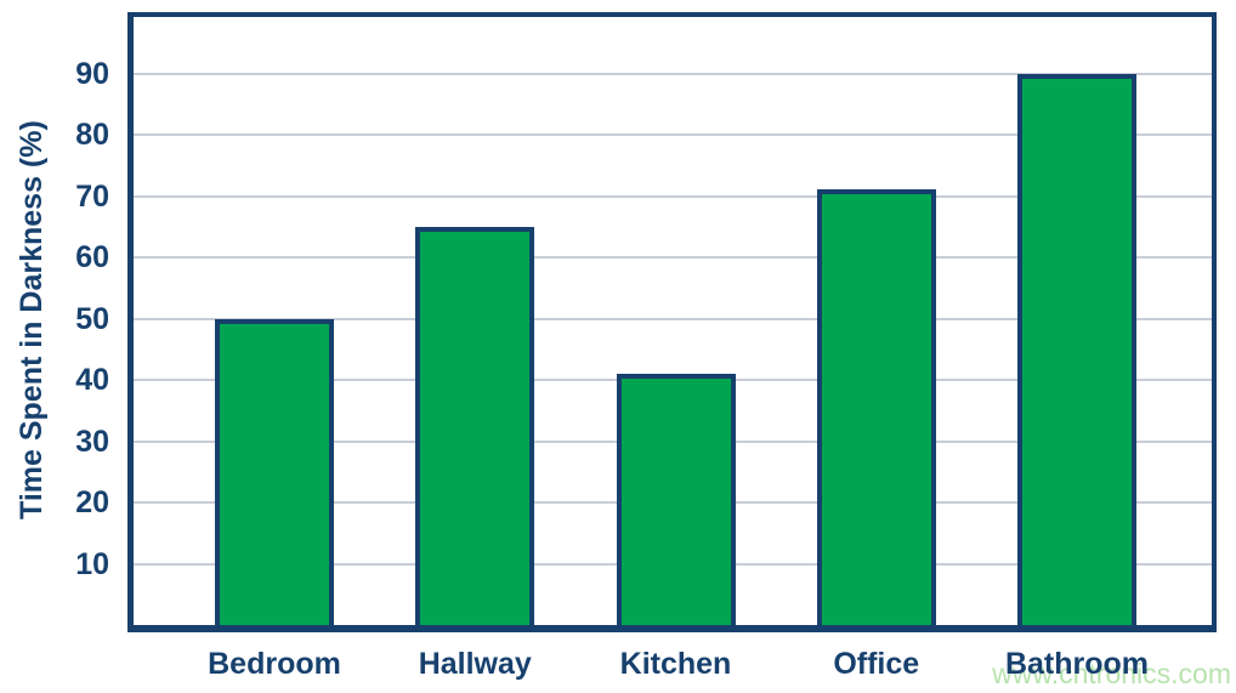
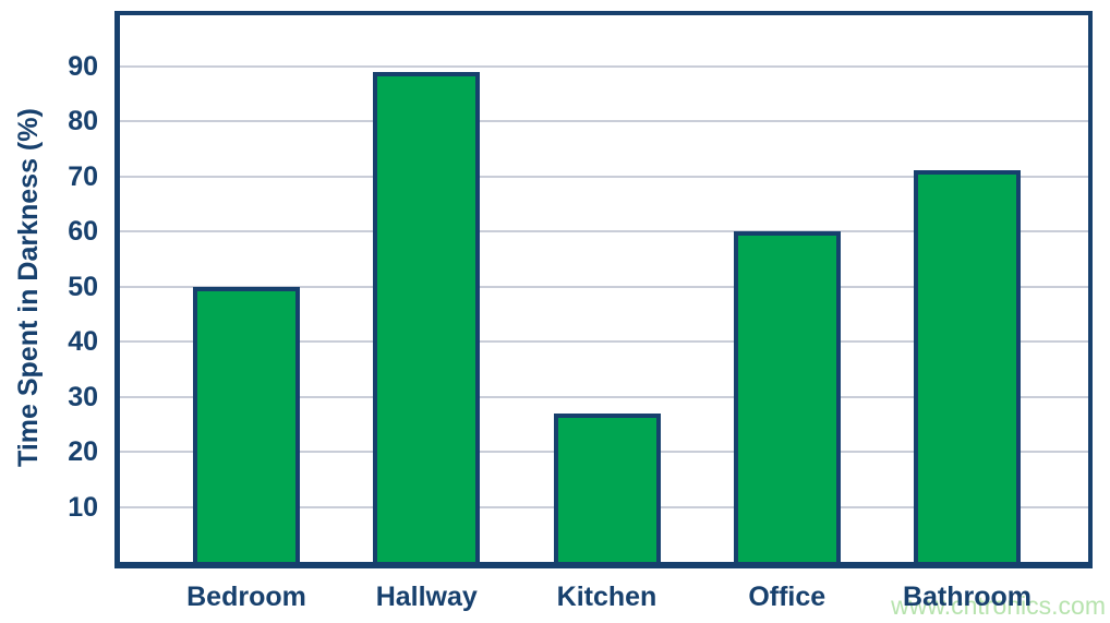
Hallway: 65 -> 89
Kitchen: 41 -> 27
Office: 71 -> 60
Bathroom: 90 -> 71
